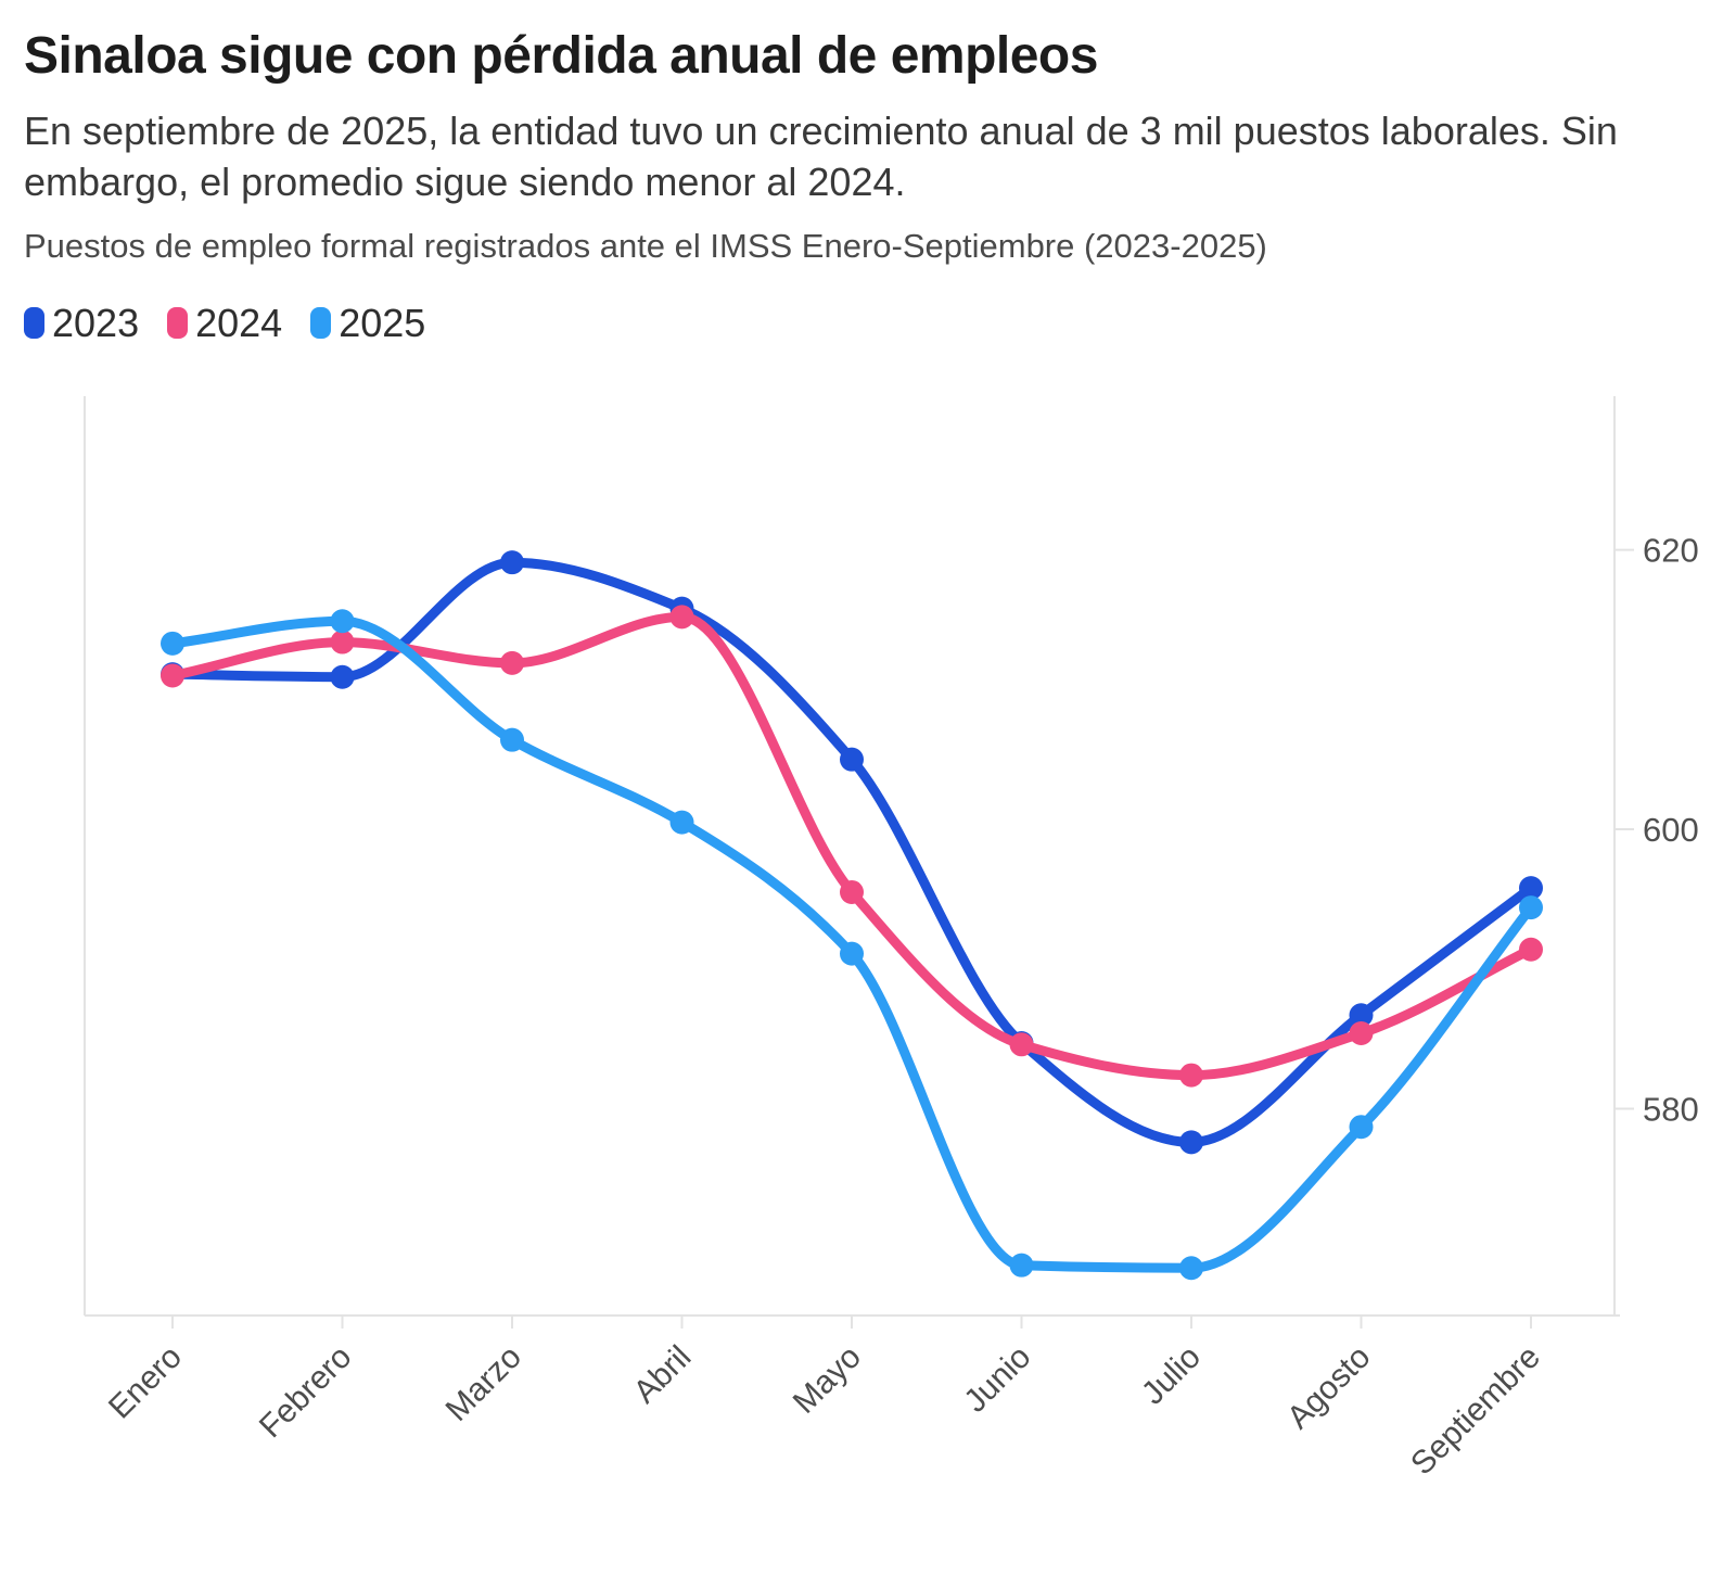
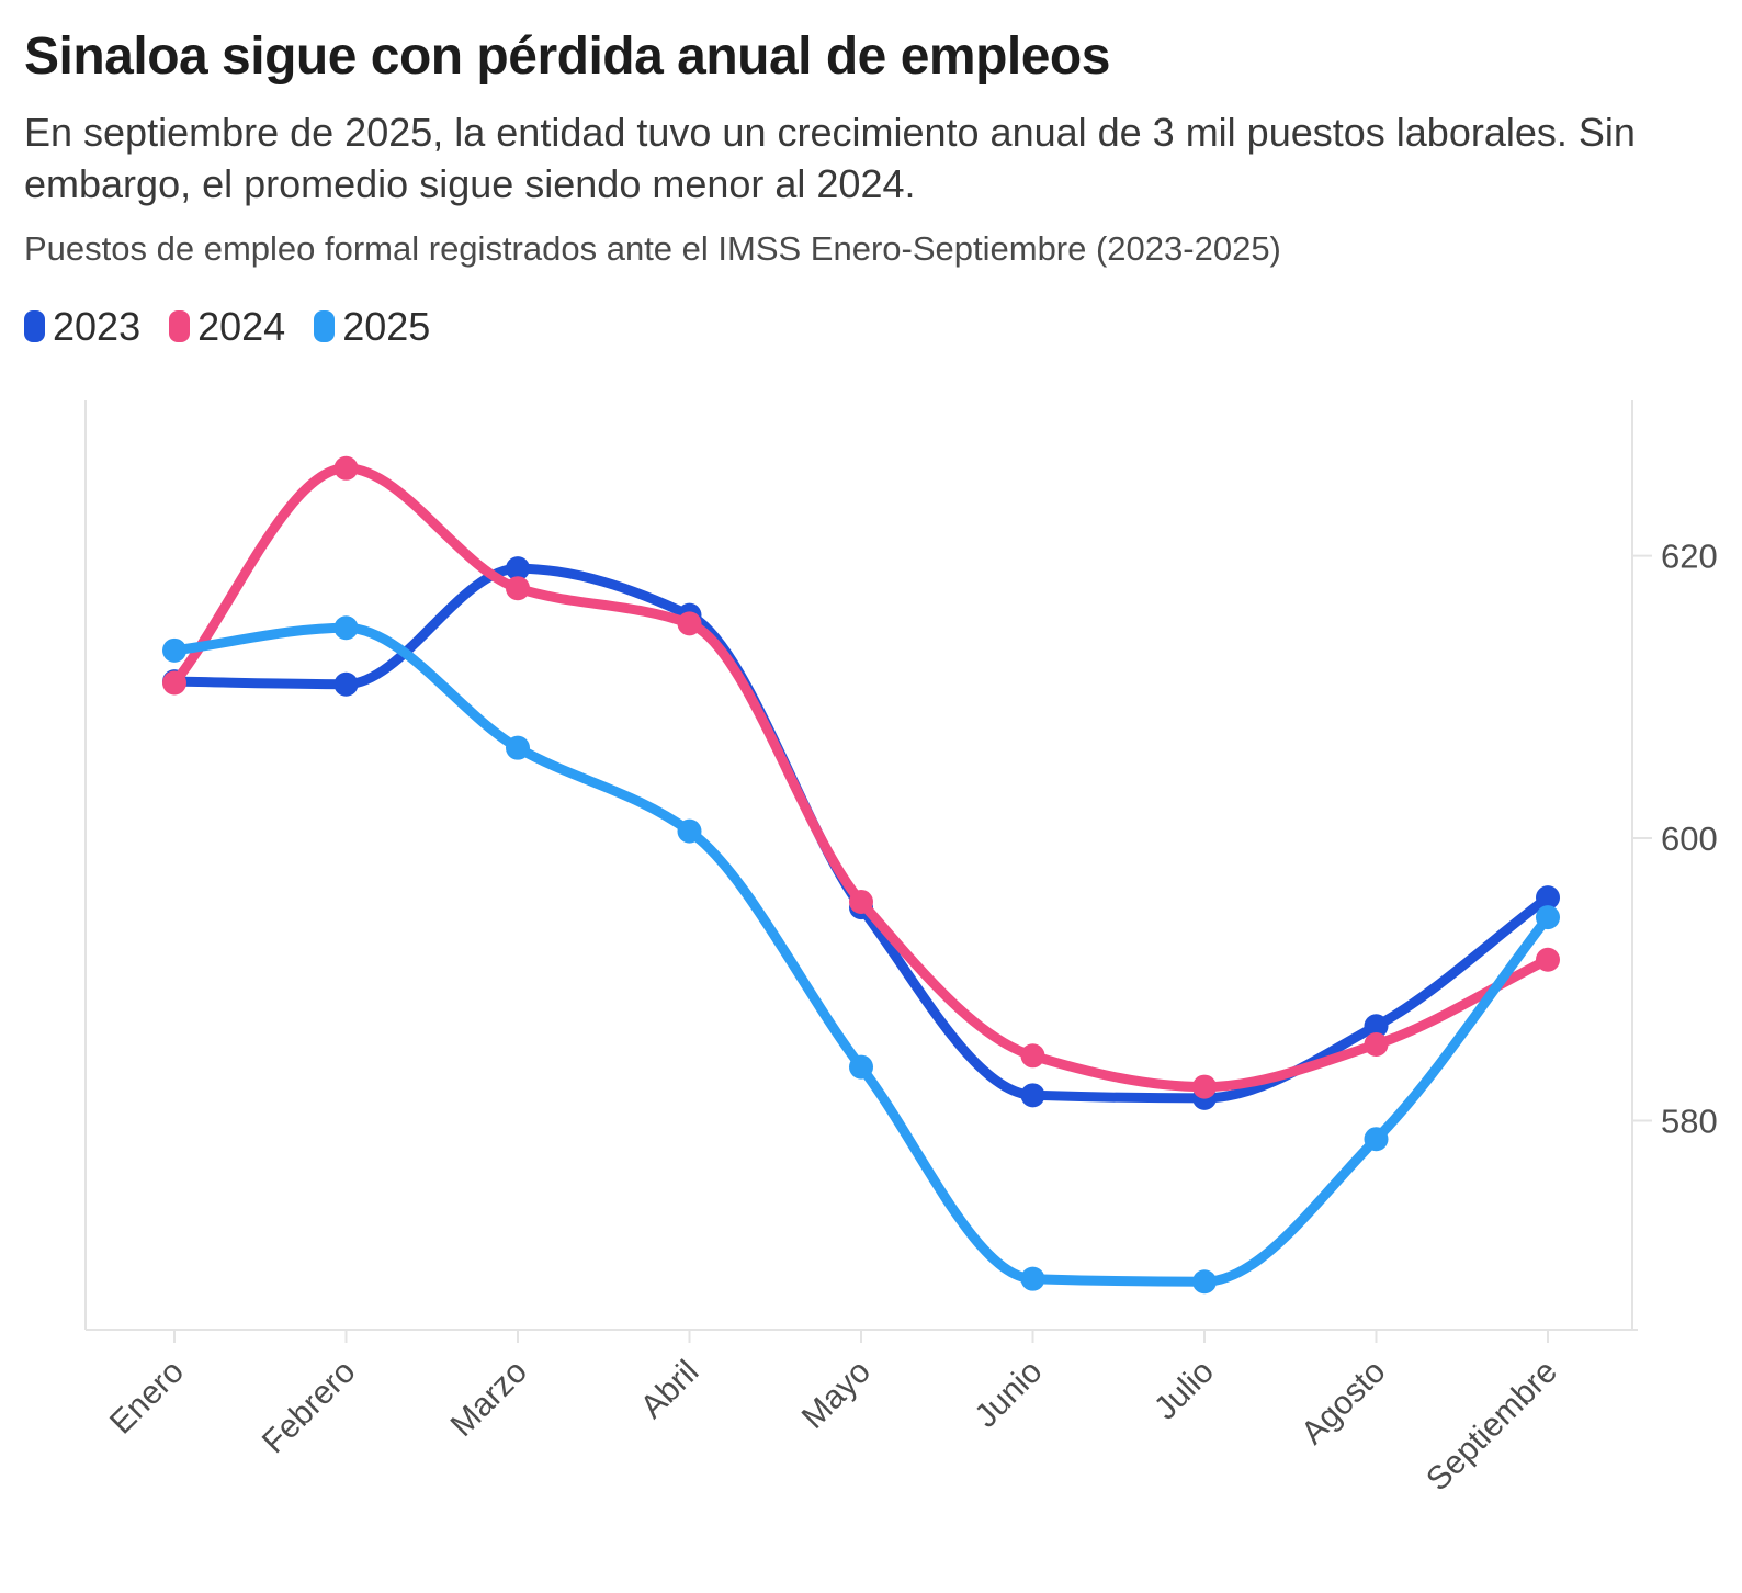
2024/Febrero: 613.4 -> 626.2
2024/Marzo: 611.9 -> 617.7
2023/Mayo: 605.0 -> 595.1
2025/Mayo: 591.1 -> 583.8
2023/Junio: 584.7 -> 581.8
2023/Julio: 577.6 -> 581.6
